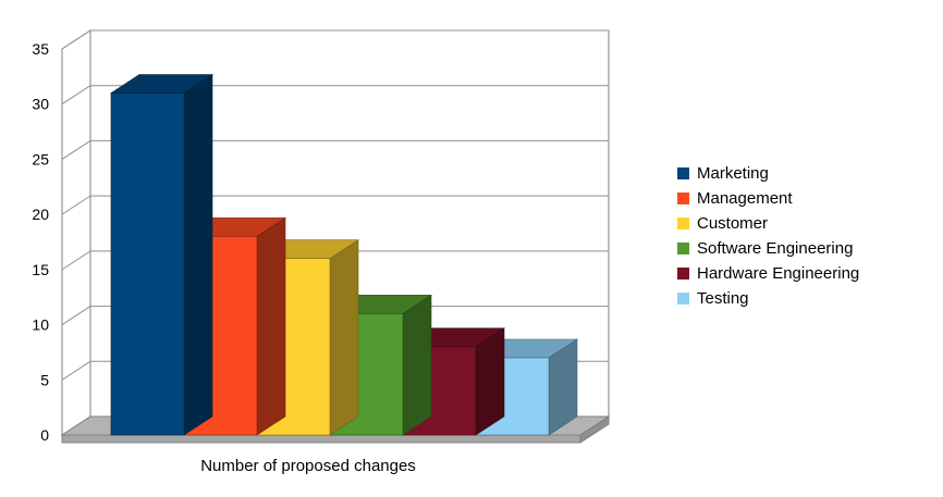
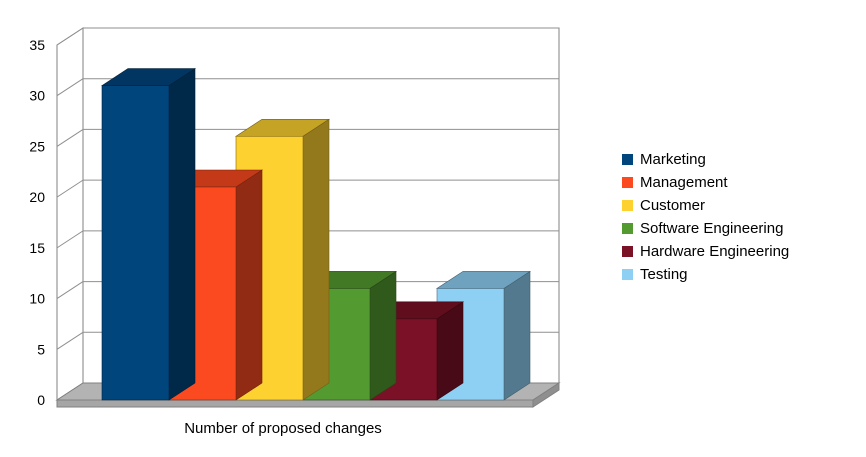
Management: 18 -> 21
Customer: 16 -> 26
Testing: 7 -> 11
